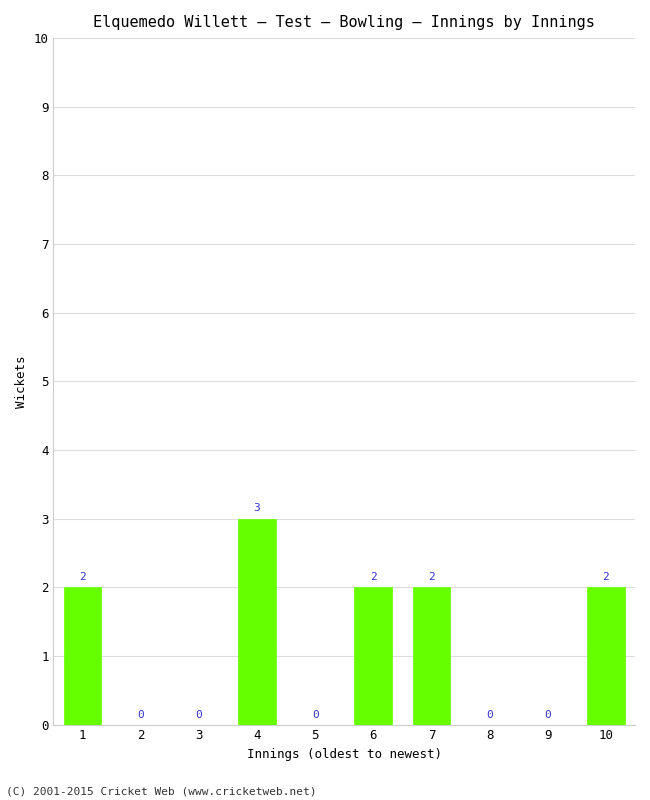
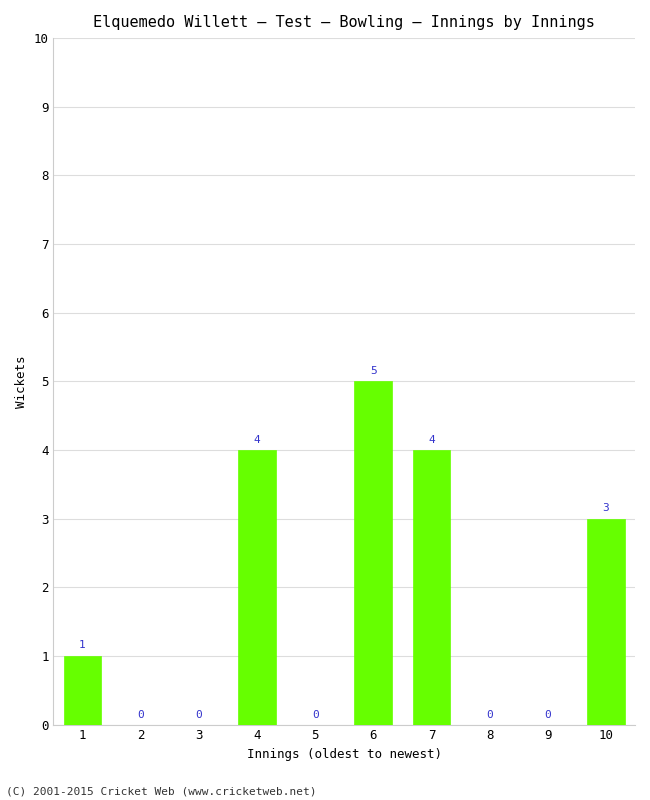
1: 2 -> 1
4: 3 -> 4
6: 2 -> 5
7: 2 -> 4
10: 2 -> 3
